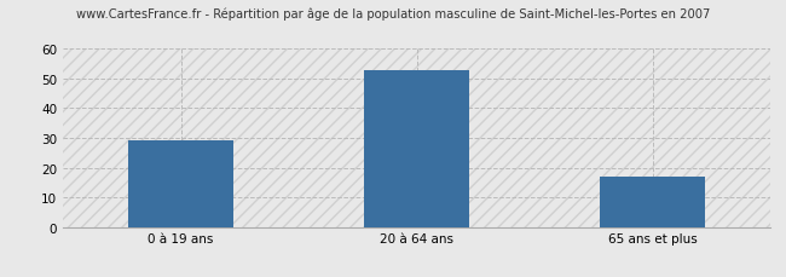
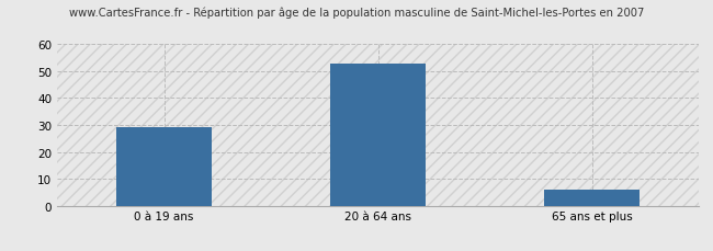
65 ans et plus: 17 -> 6
